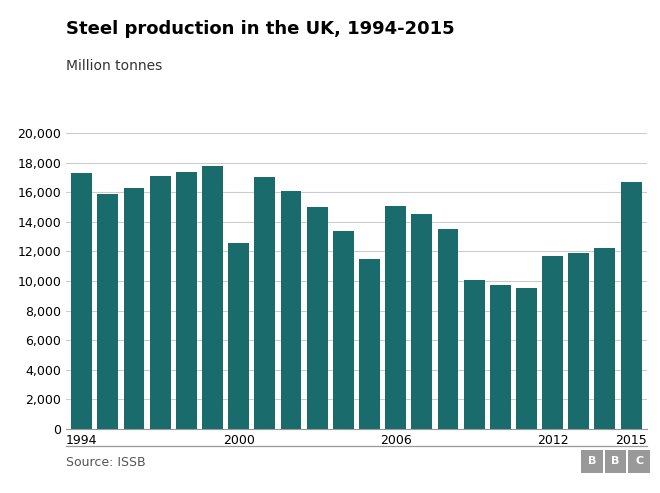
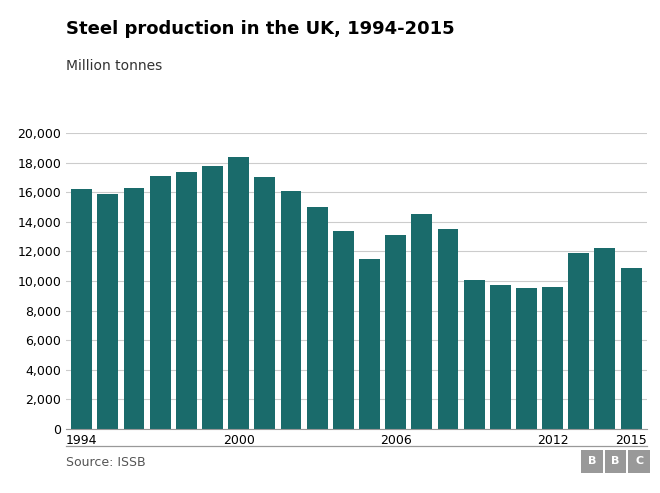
1994: 17,300 -> 16,200
2000: 12,600 -> 18,400
2006: 15,100 -> 13,100
2012: 11,700 -> 9,600
2015: 16,700 -> 10,900
